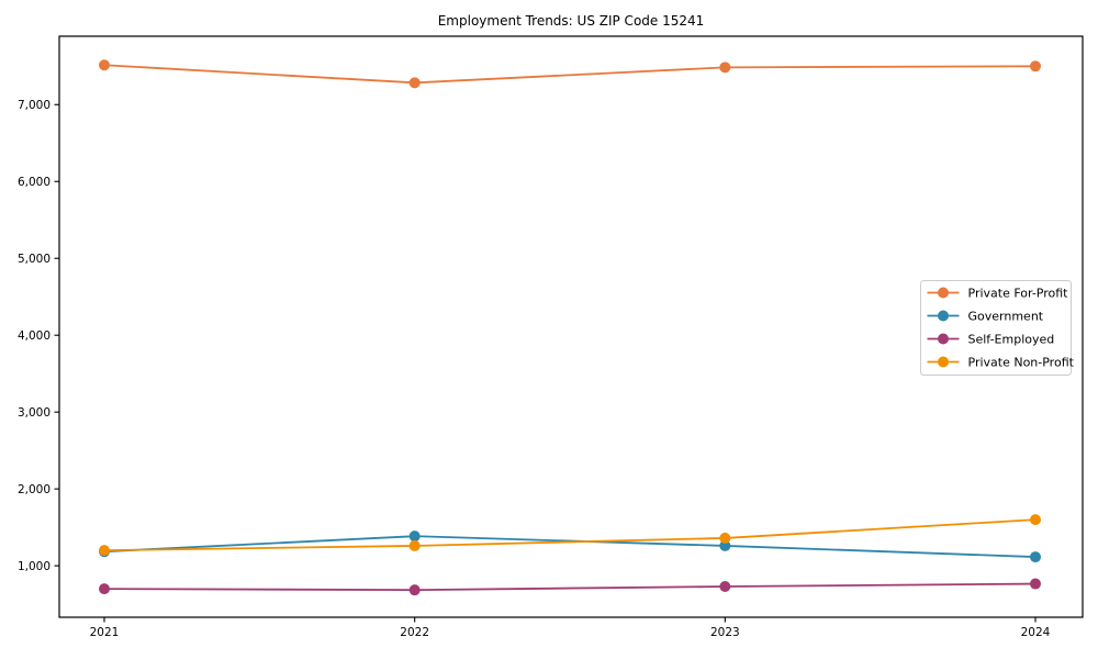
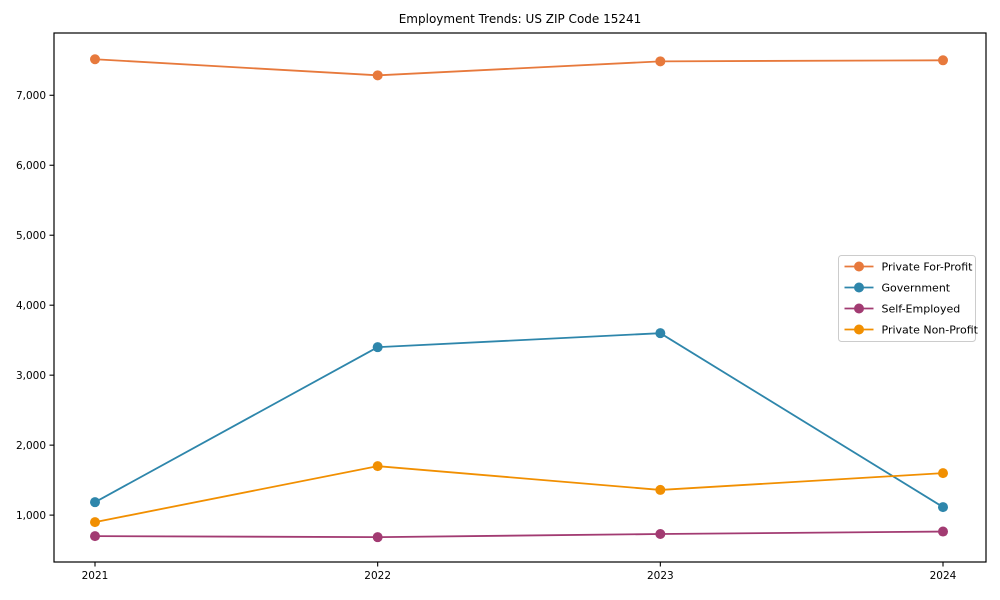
Private Non-Profit/2021: 1200 -> 900
Government/2022: 1400 -> 3400
Private Non-Profit/2022: 1300 -> 1700
Government/2023: 1300 -> 3600
